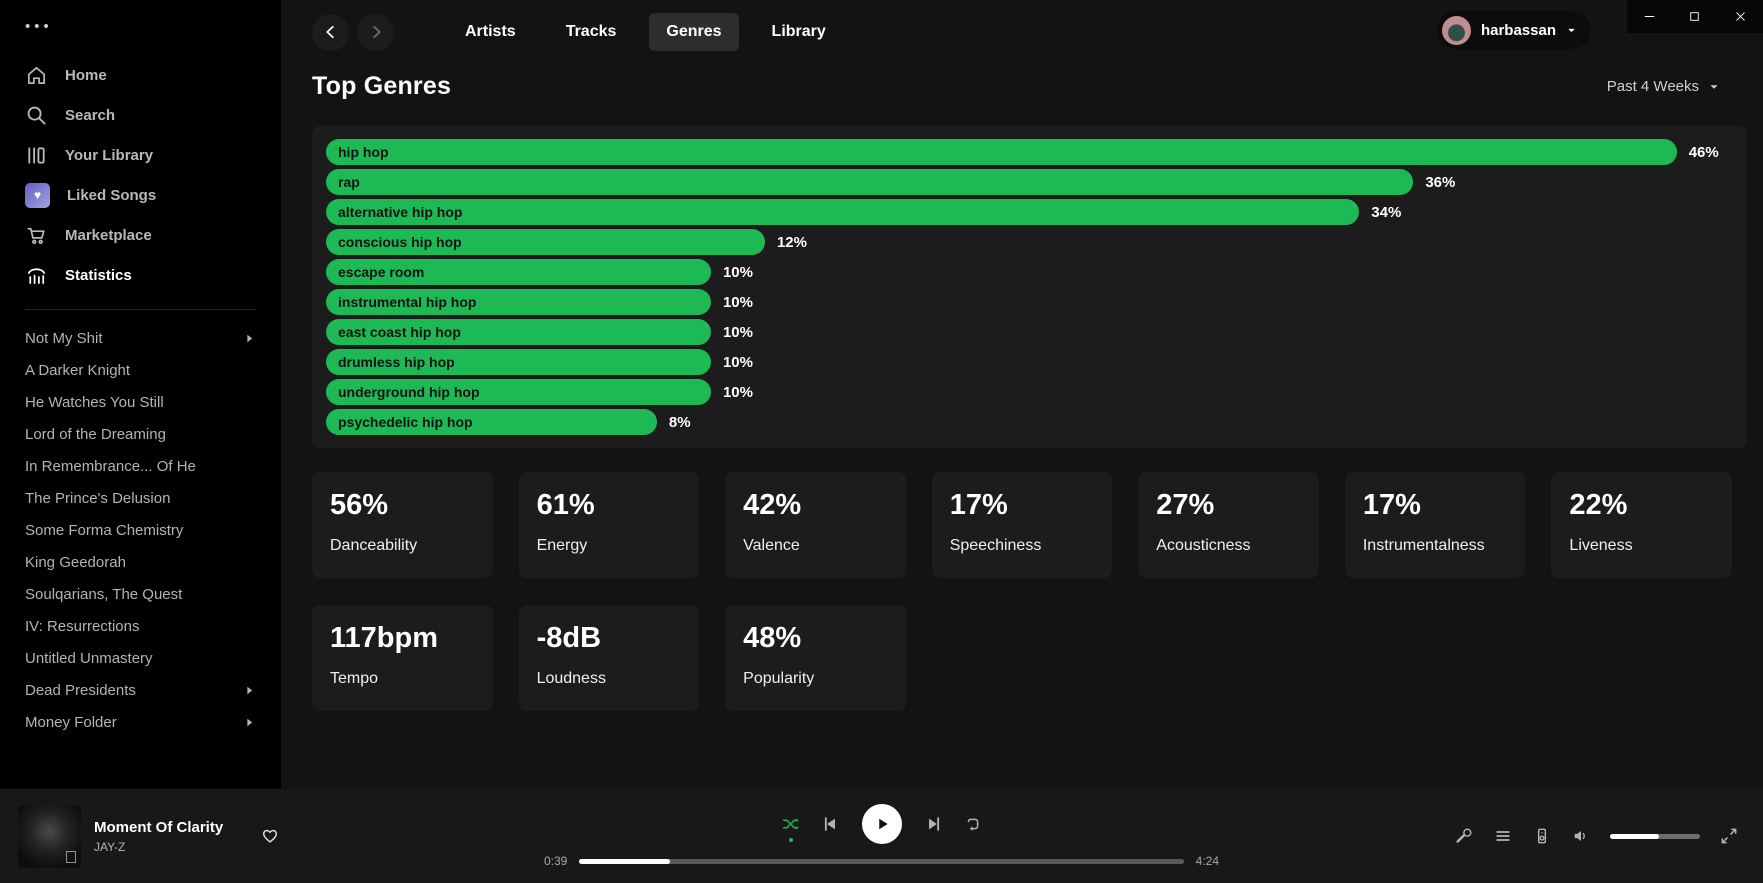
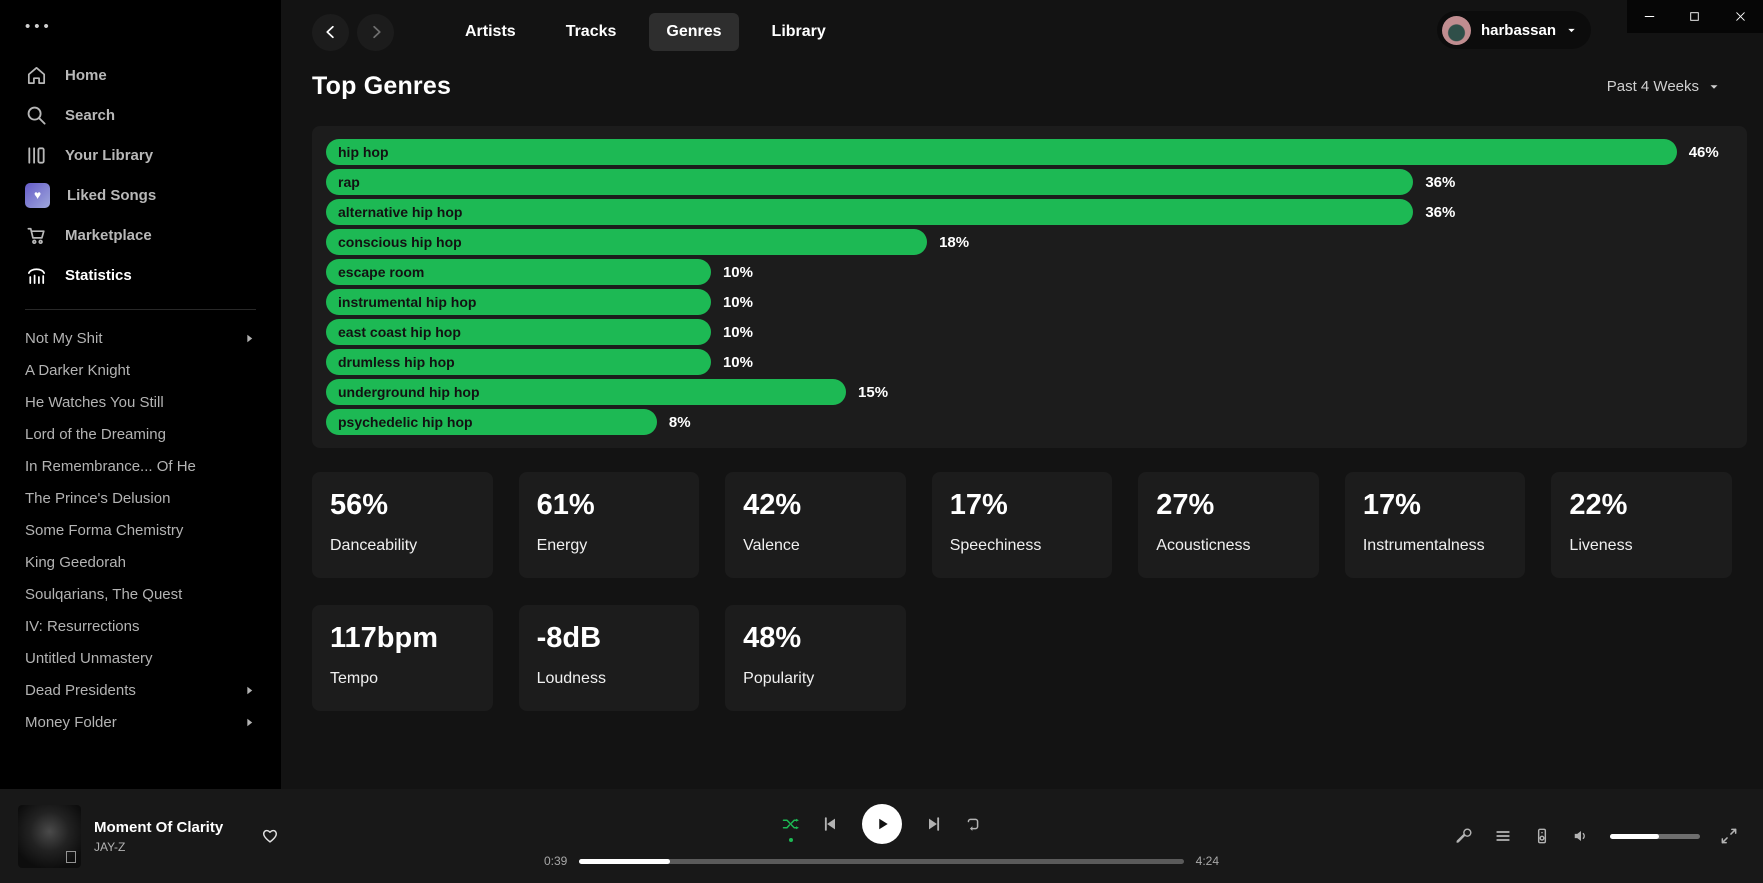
alternative hip hop: 34% -> 36%
conscious hip hop: 12% -> 18%
underground hip hop: 10% -> 15%
